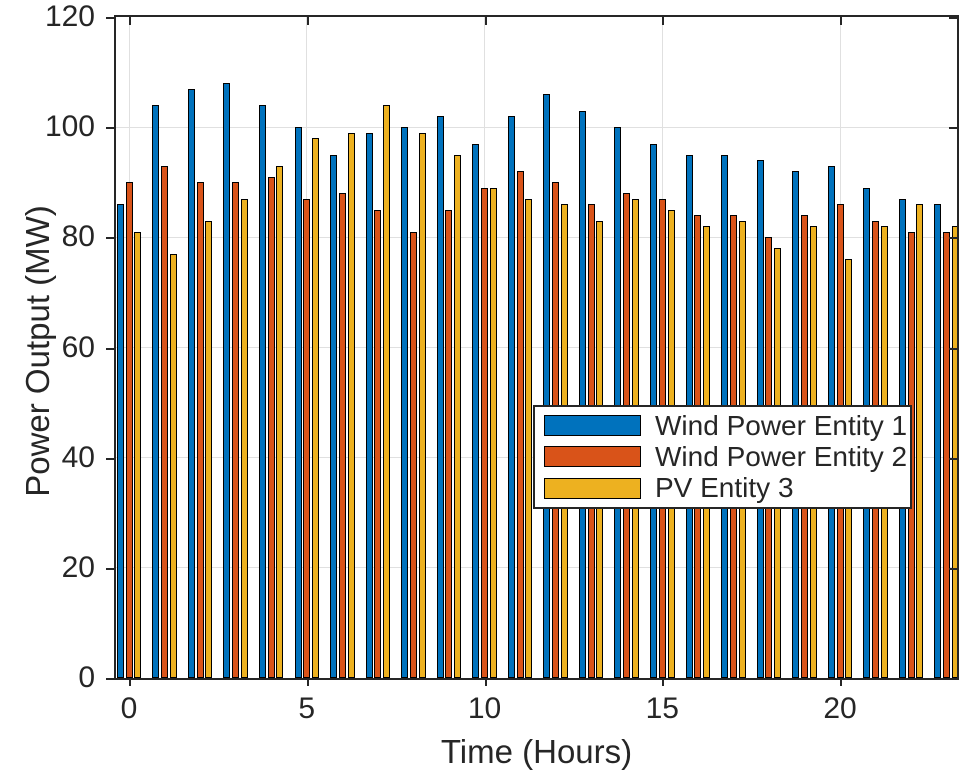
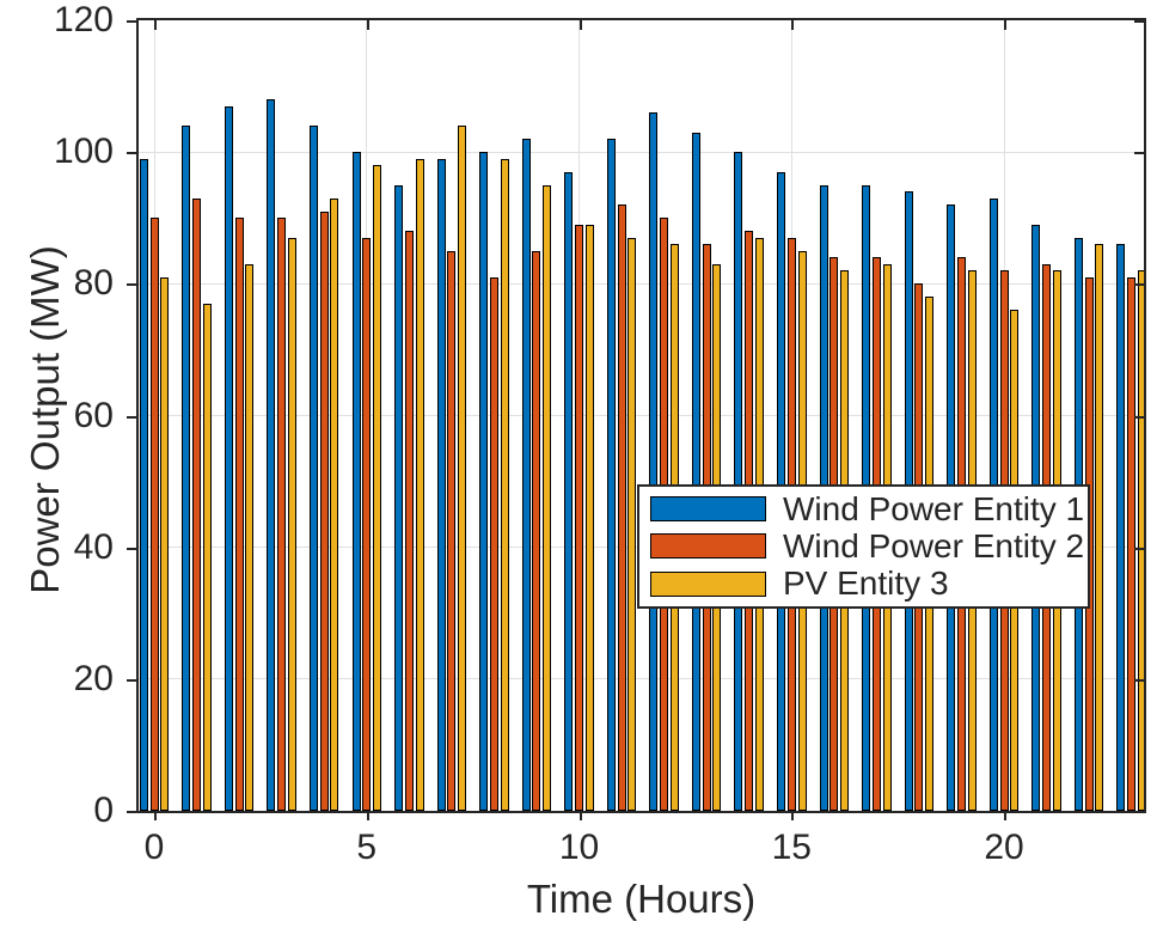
Wind Power Entity 1/0: 86 -> 99
Wind Power Entity 2/20: 86 -> 82
